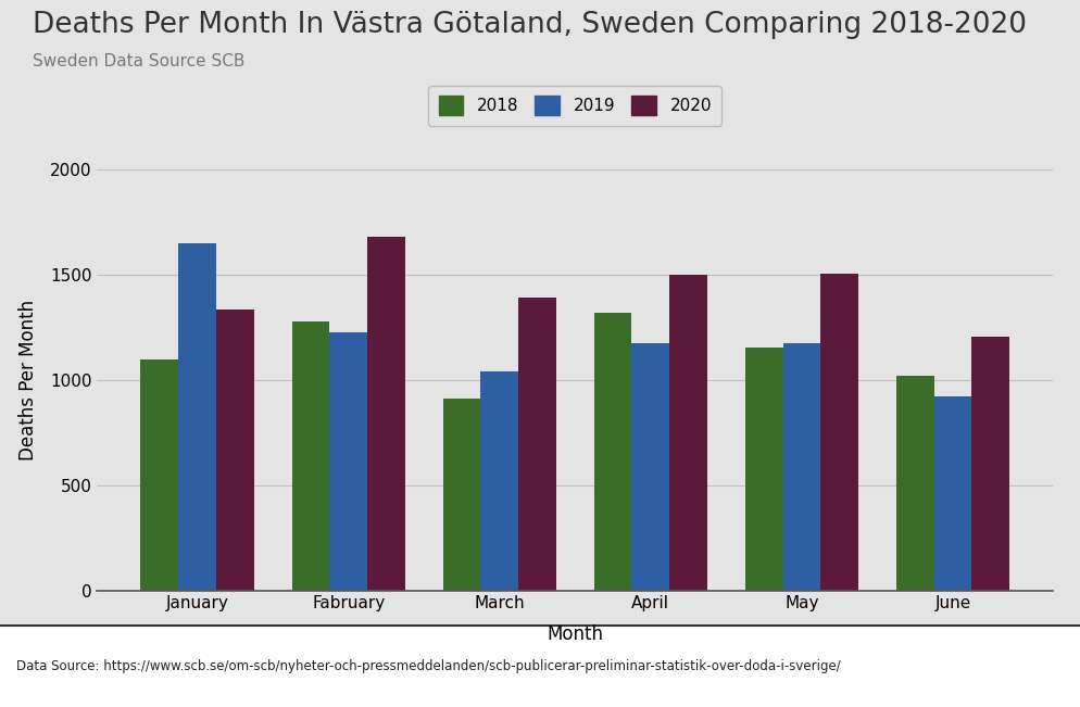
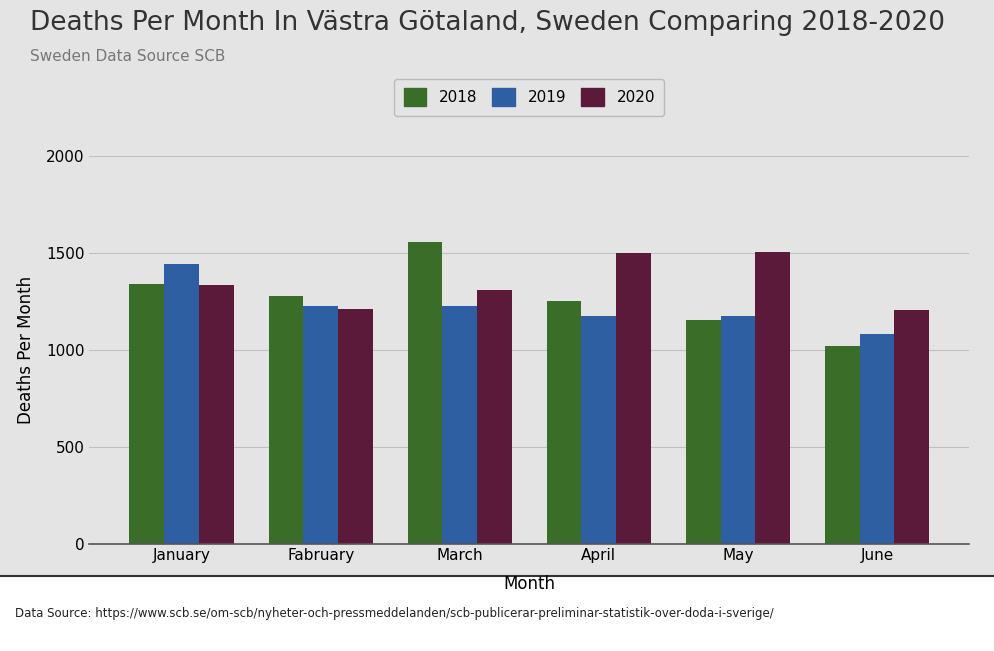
2018/January: 1100 -> 1340
2019/January: 1650 -> 1440
2020/Fabruary: 1680 -> 1210
2018/March: 910 -> 1560
2019/March: 1040 -> 1220
2020/March: 1390 -> 1310
2018/April: 1320 -> 1260
2019/June: 920 -> 1080
